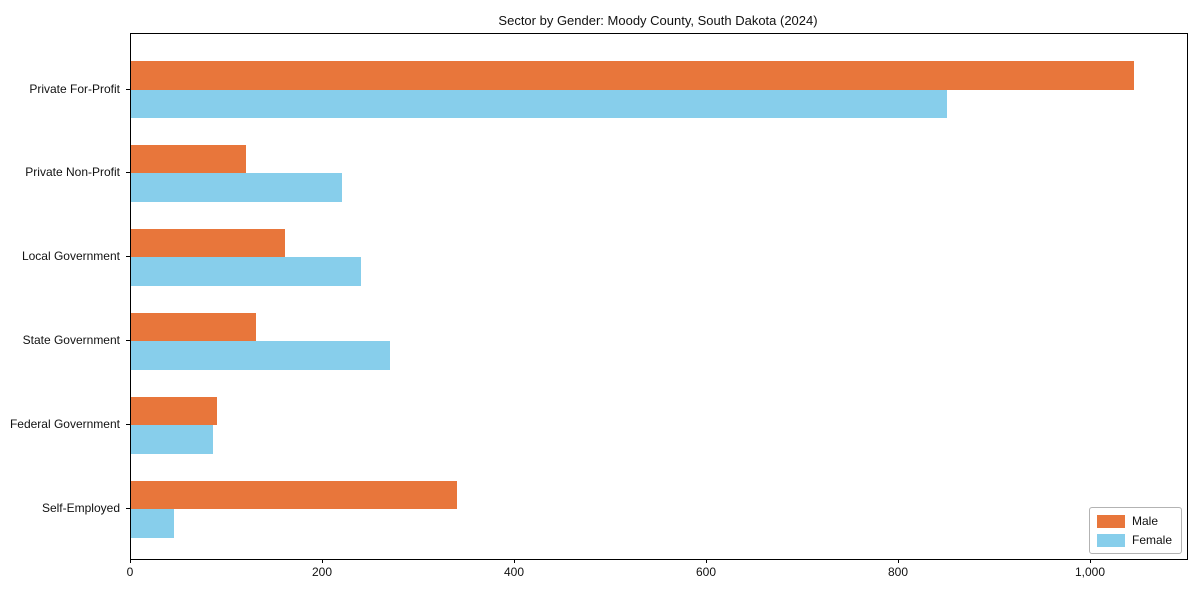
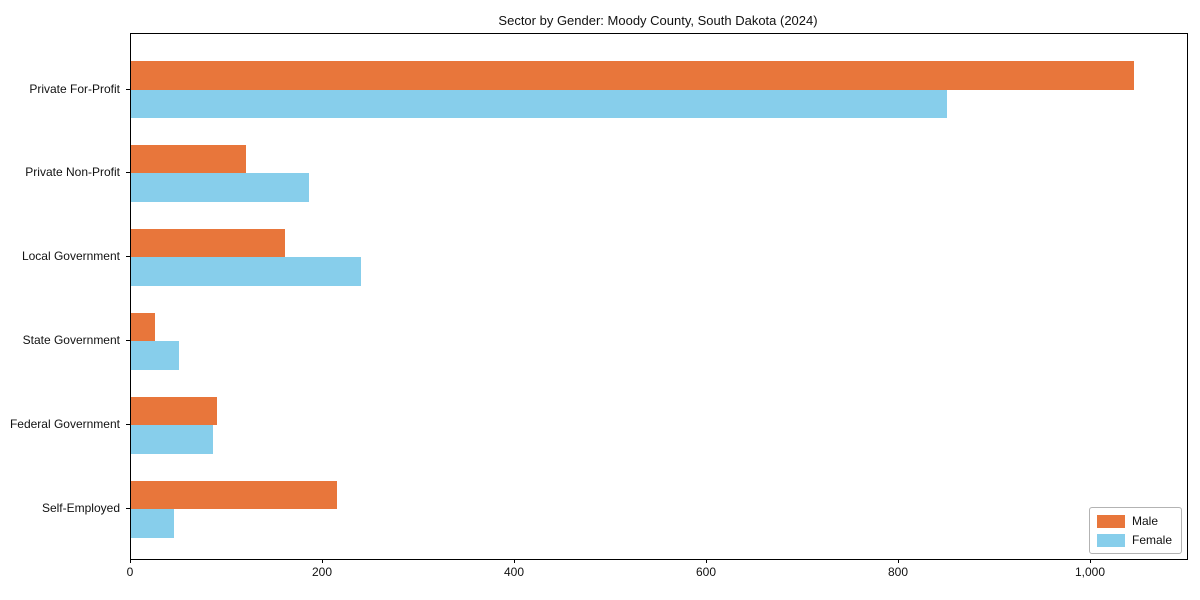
Female/Private Non-Profit: 220 -> 180
Male/State Government: 130 -> 20
Female/State Government: 270 -> 50
Male/Self-Employed: 340 -> 220
